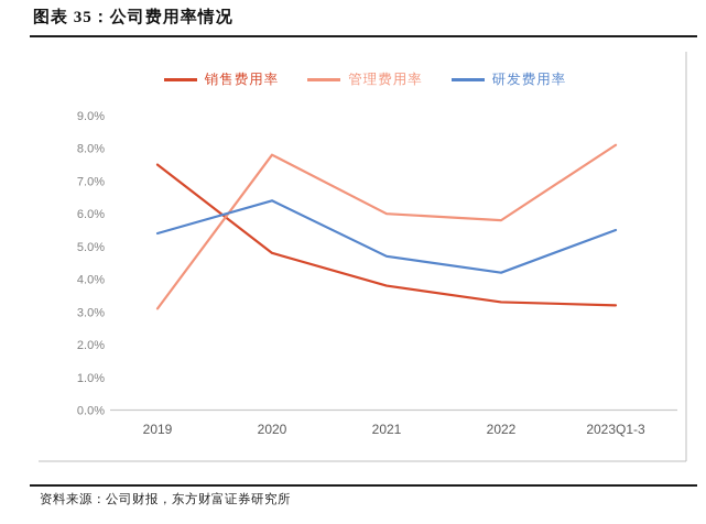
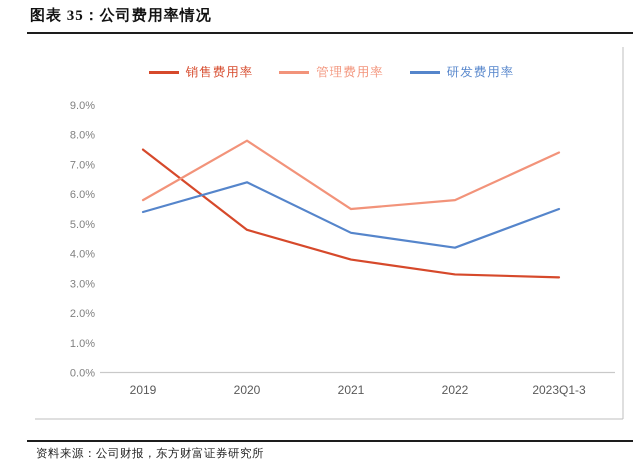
管理费用率/2019: 3.1% -> 5.8%
管理费用率/2021: 6.0% -> 5.5%
管理费用率/2023Q1-3: 8.1% -> 7.4%
